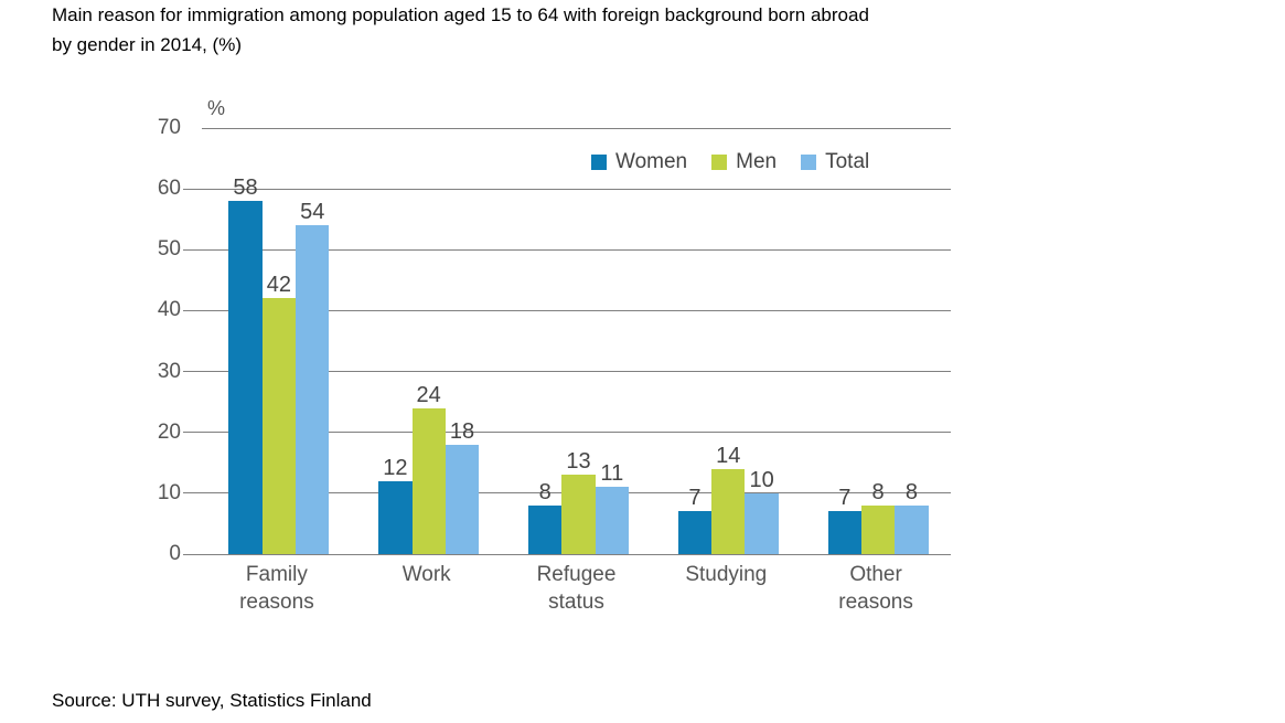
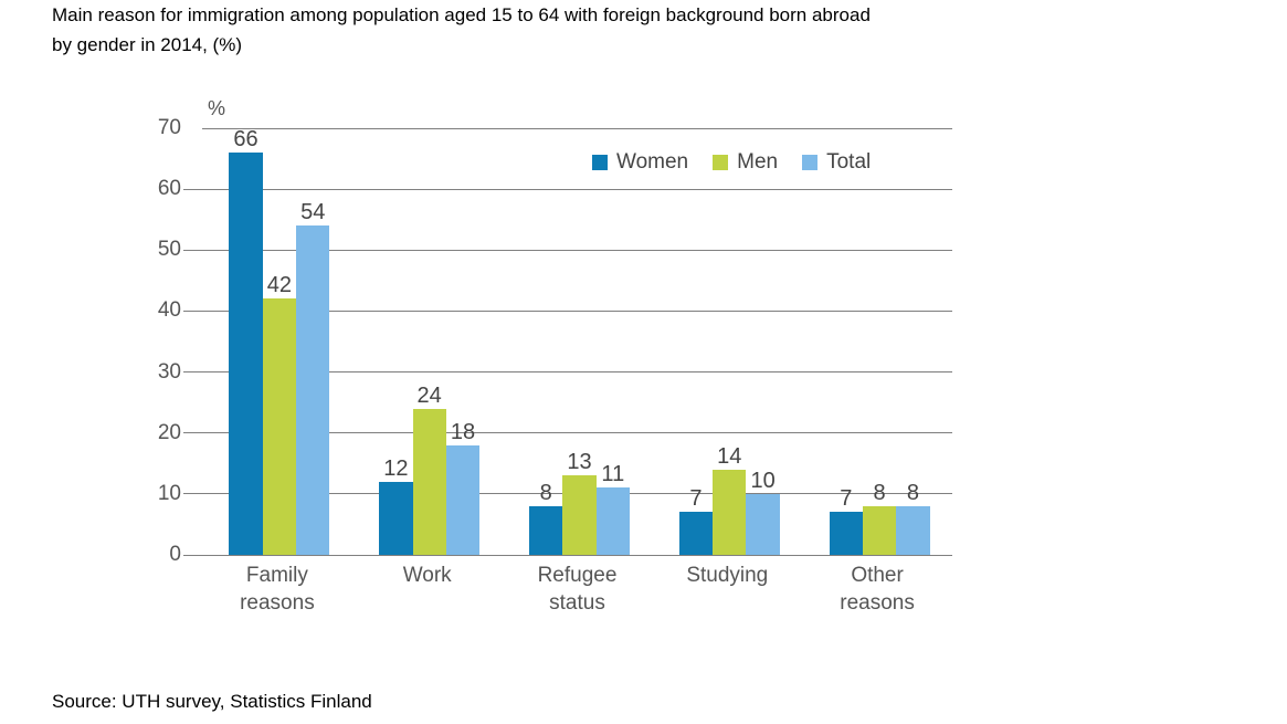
Women/Family reasons: 58 -> 66
